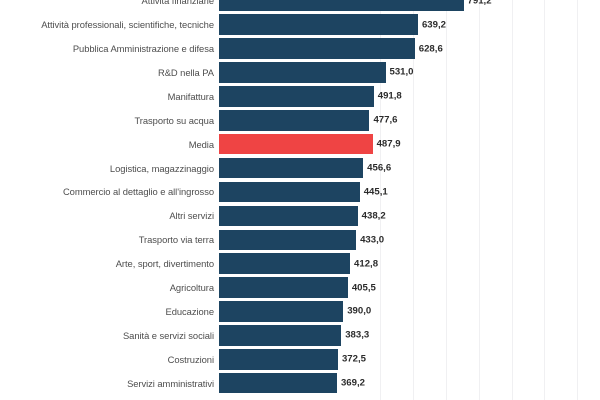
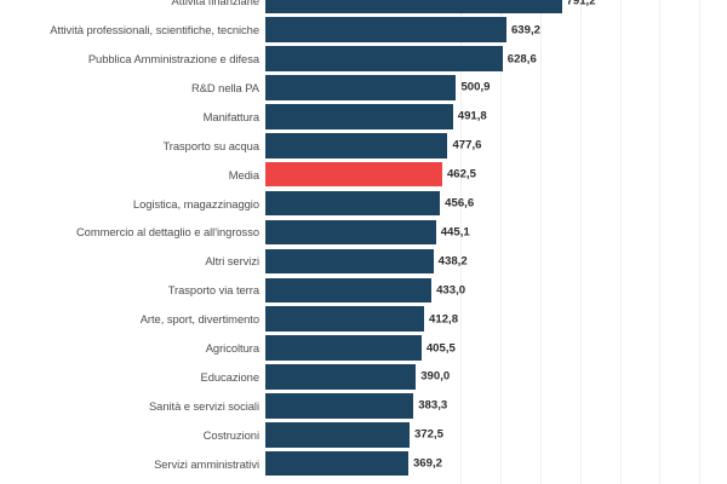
R&D nella PA: 531,0 -> 500,9
Media: 487,9 -> 462,5
